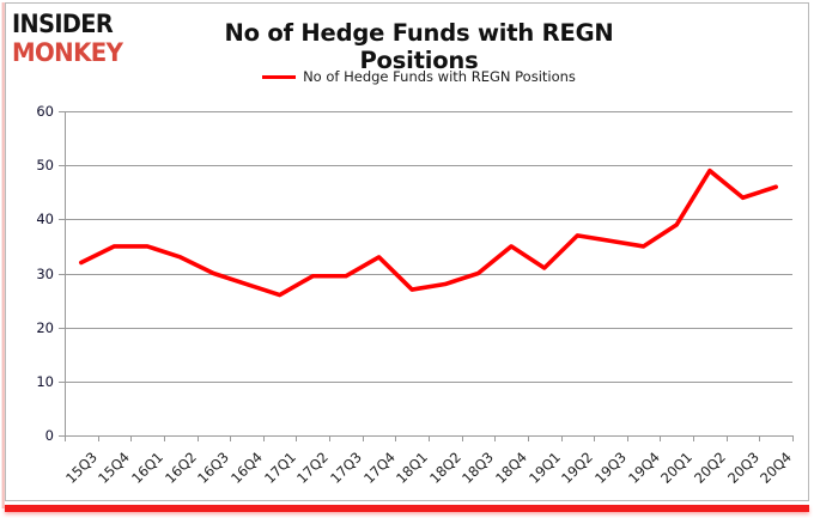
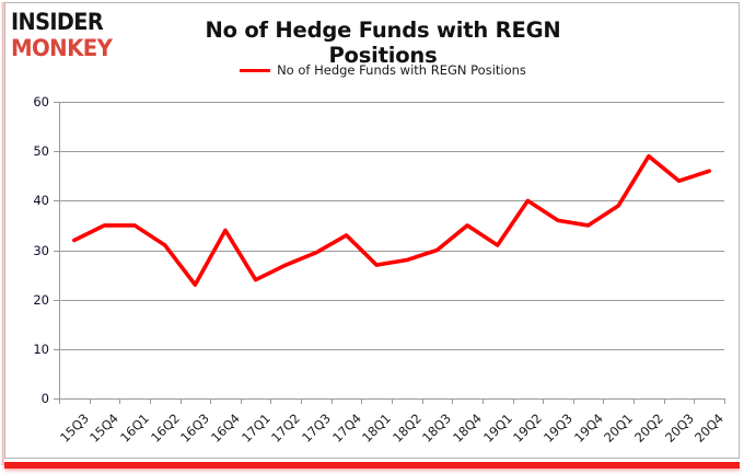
16Q2: 33 -> 31
16Q3: 30 -> 23
16Q4: 28 -> 34
17Q1: 26 -> 24
17Q2: 30 -> 27
19Q2: 37 -> 40
